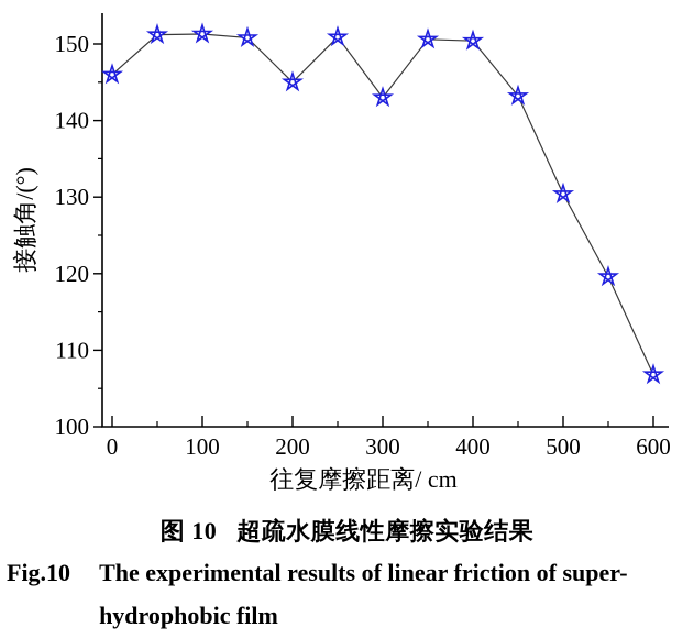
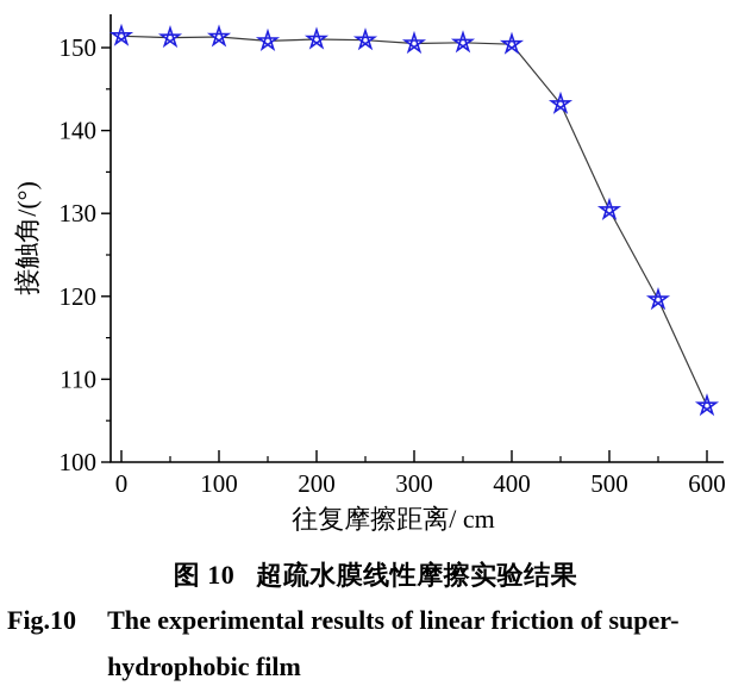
0: 146 -> 151
200: 145 -> 151
300: 143 -> 150
